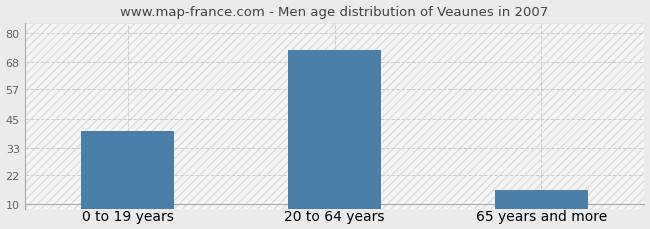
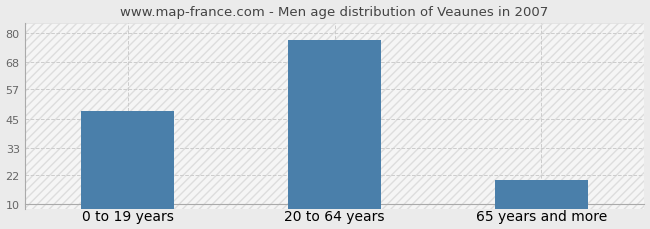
0 to 19 years: 40 -> 48
20 to 64 years: 73 -> 77
65 years and more: 16 -> 20
